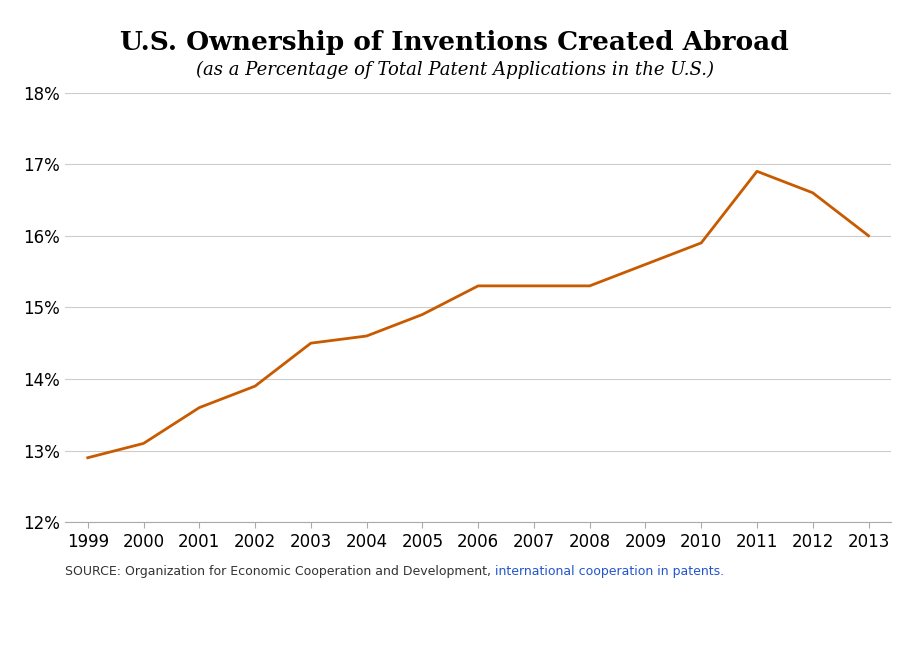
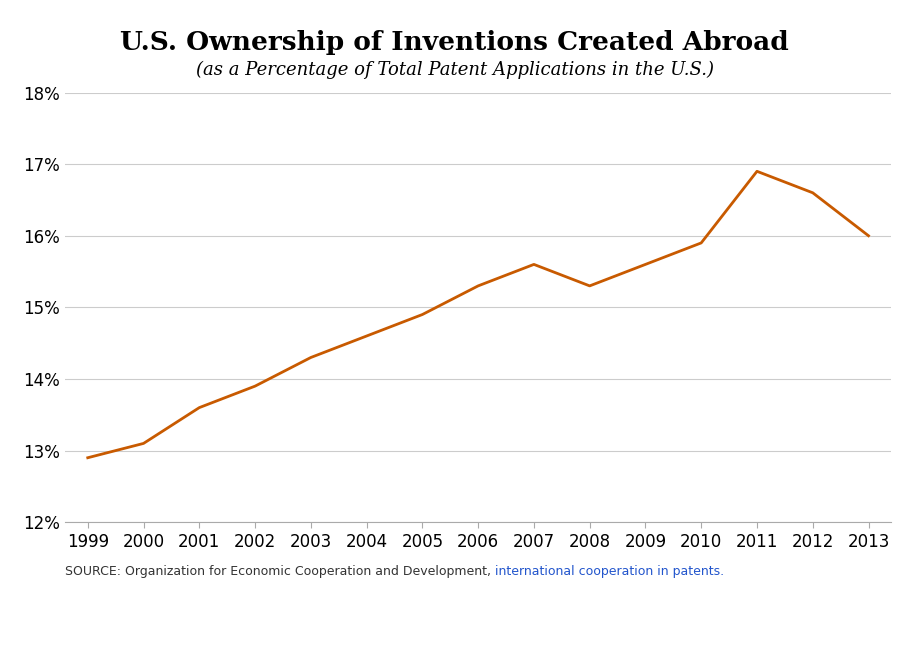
2003: 14.5% -> 14.3%
2007: 15.3% -> 15.6%
